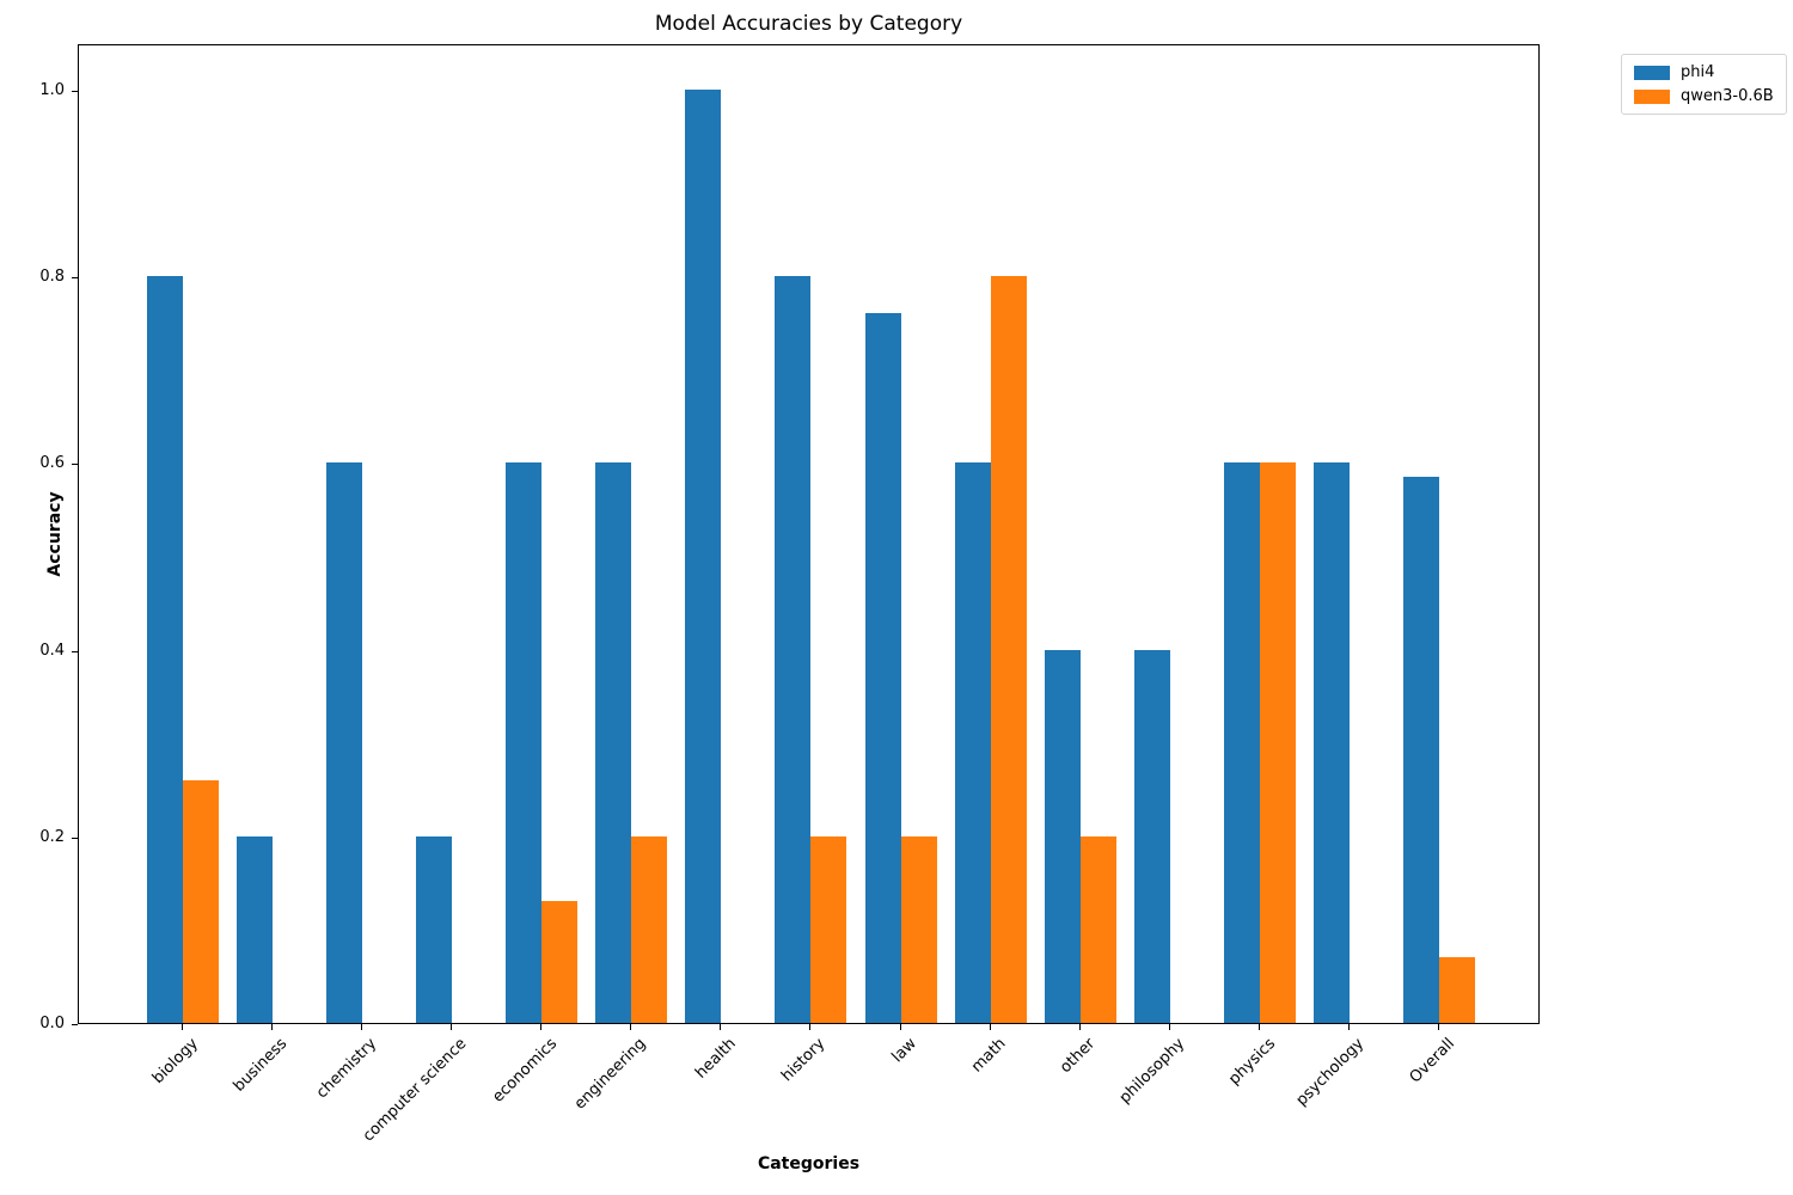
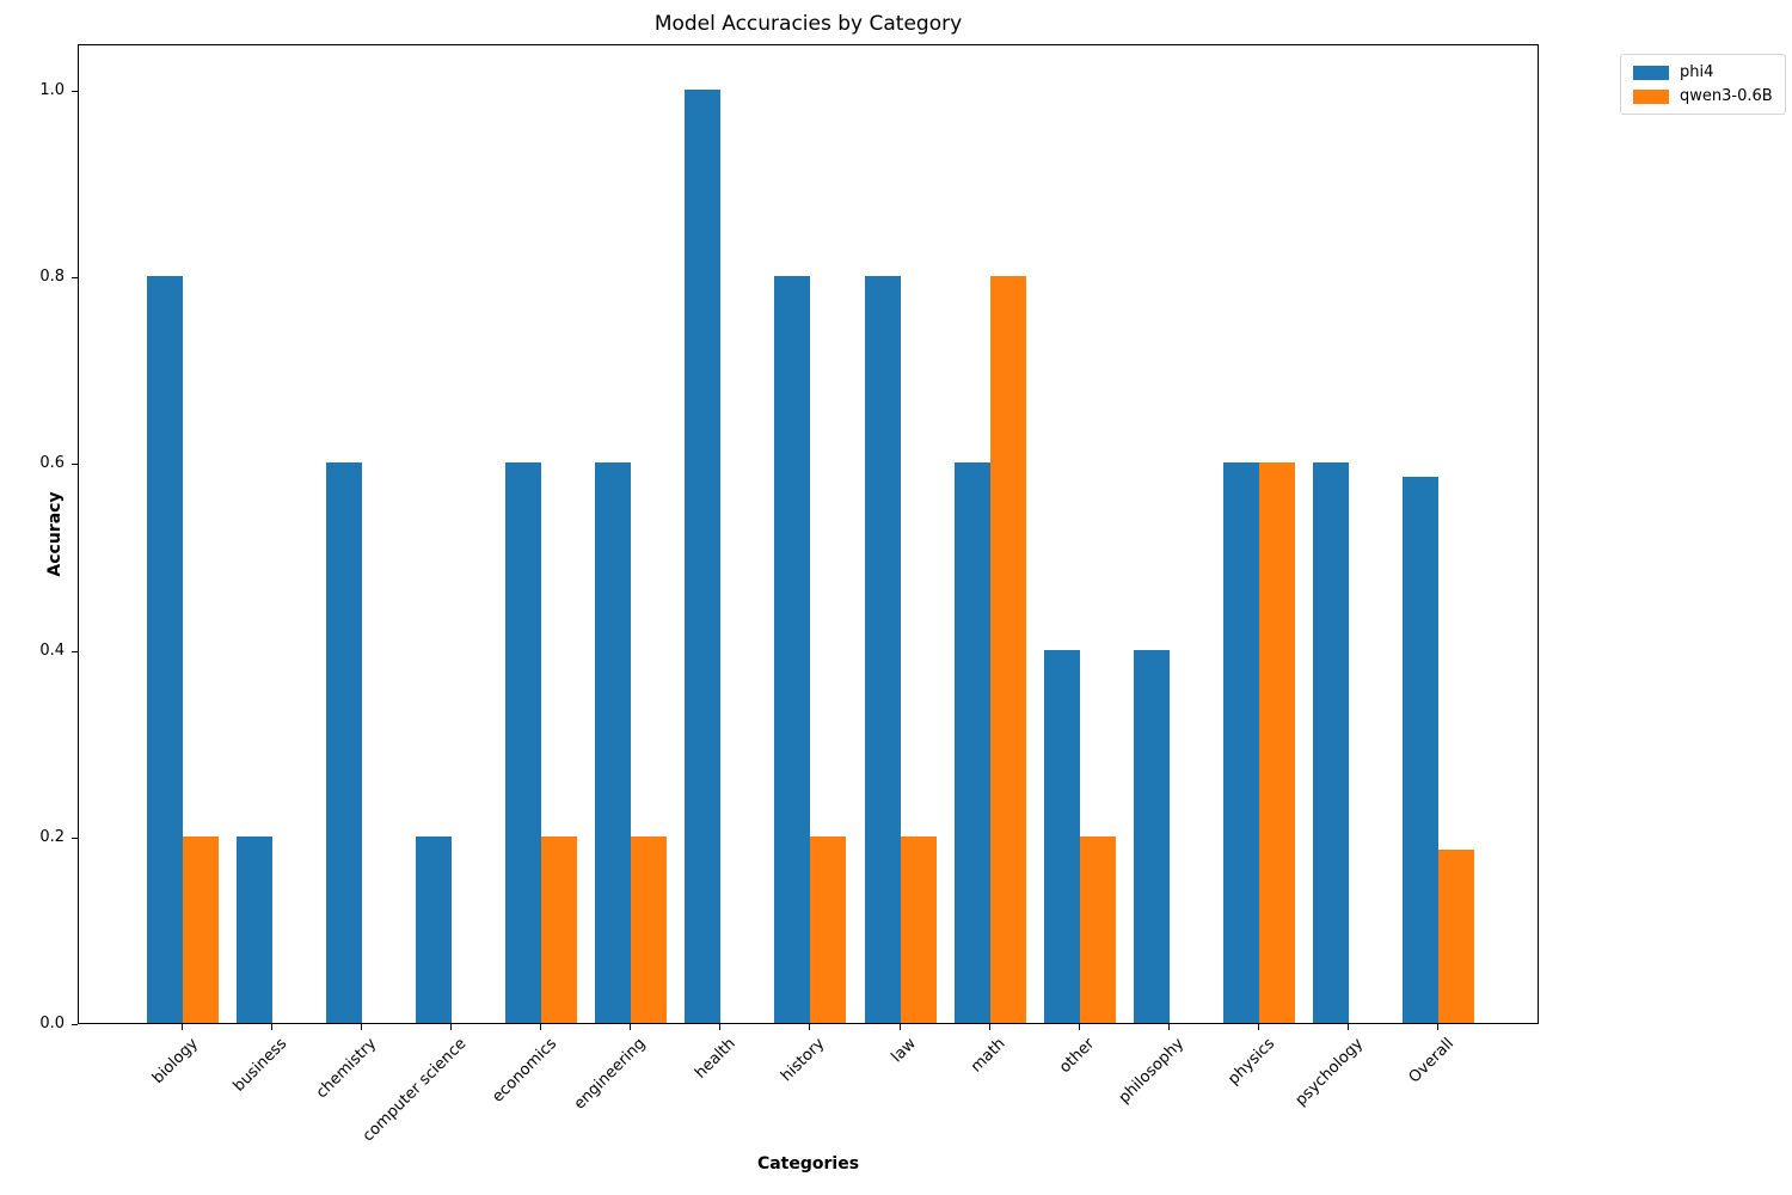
qwen3-0.6B/biology: 0.26 -> 0.20
qwen3-0.6B/economics: 0.13 -> 0.20
phi4/law: 0.76 -> 0.80
qwen3-0.6B/Overall: 0.07 -> 0.19
